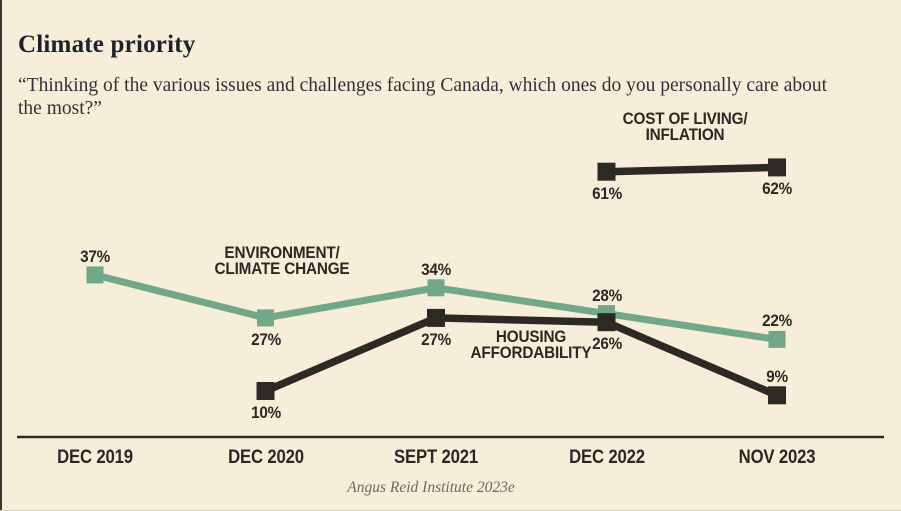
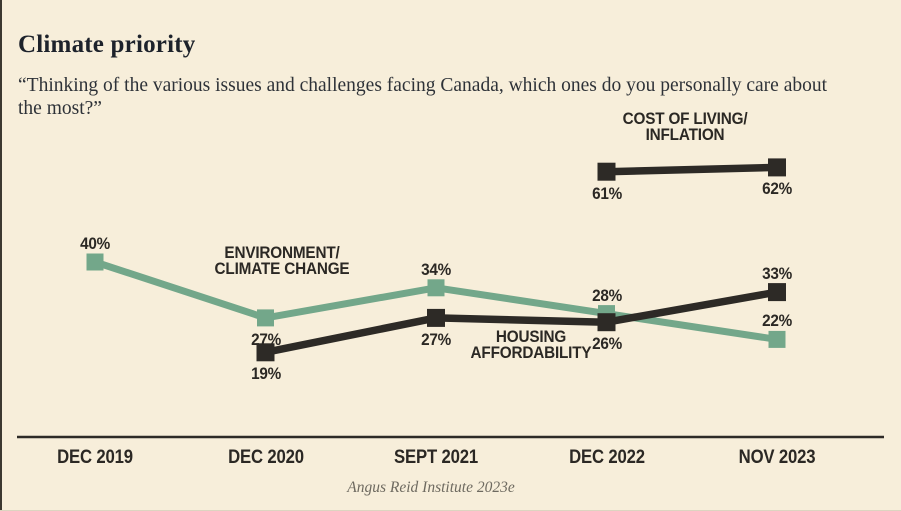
ENVIRONMENT/CLIMATE CHANGE/DEC 2019: 37% -> 40%
HOUSING AFFORDABILITY/DEC 2020: 10% -> 19%
HOUSING AFFORDABILITY/NOV 2023: 9% -> 33%
